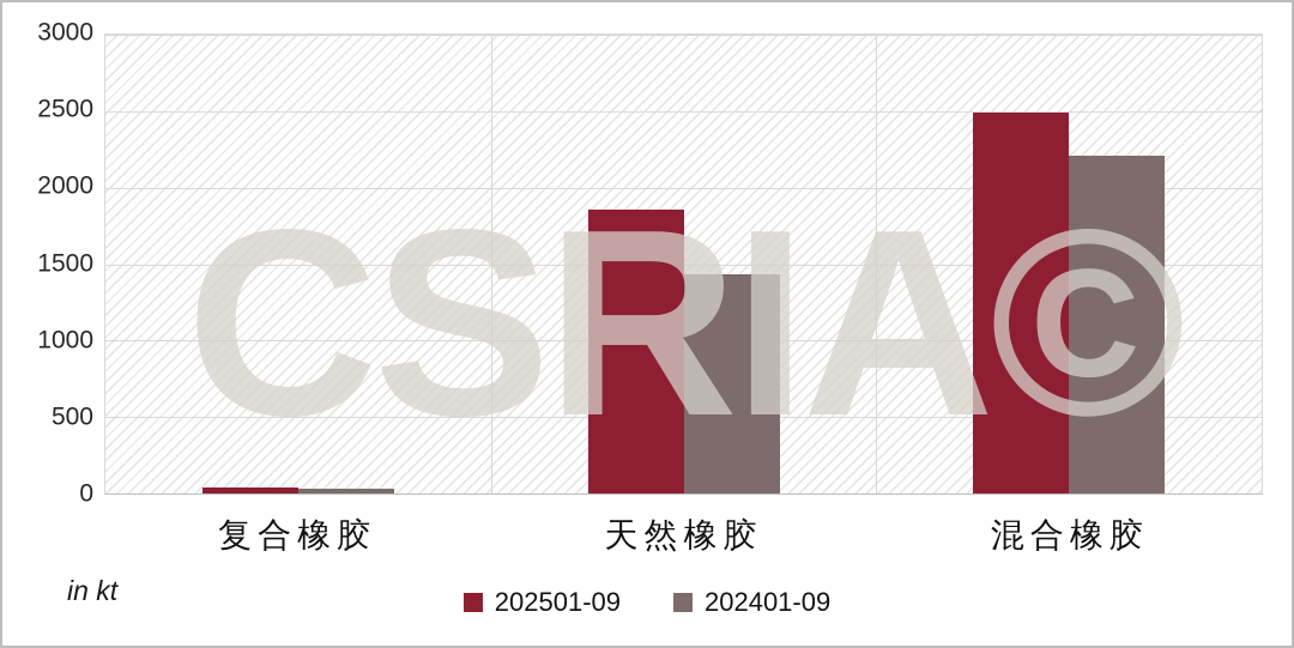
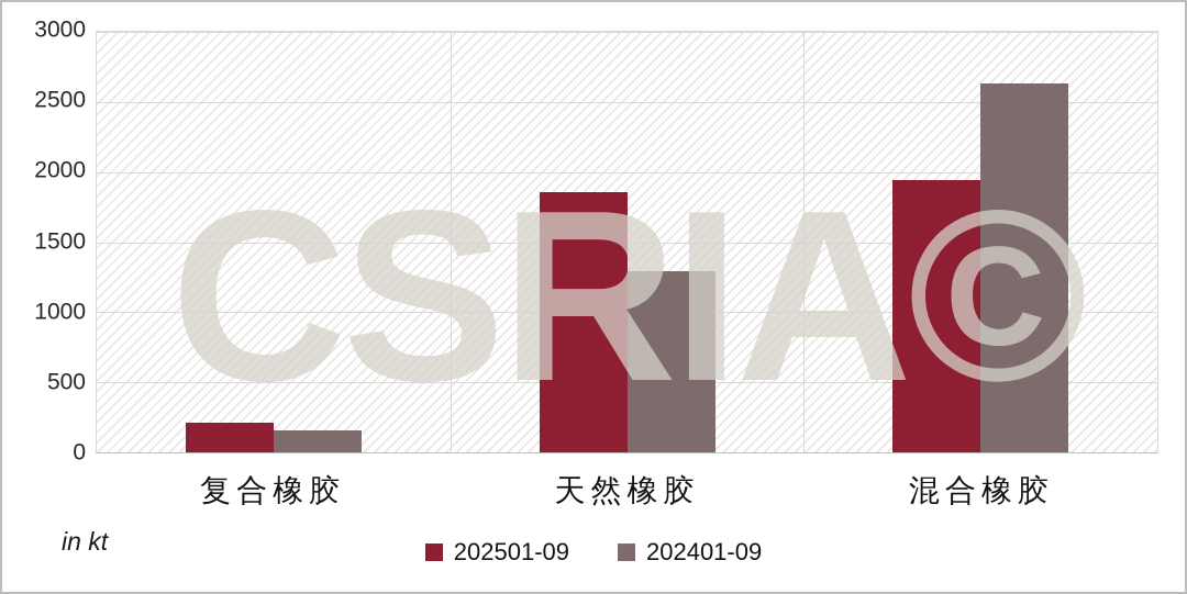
202501-09/复合橡胶: 40 -> 210
202401-09/复合橡胶: 40 -> 160
202401-09/天然橡胶: 1430 -> 1290
202501-09/混合橡胶: 2490 -> 1940
202401-09/混合橡胶: 2210 -> 2630
